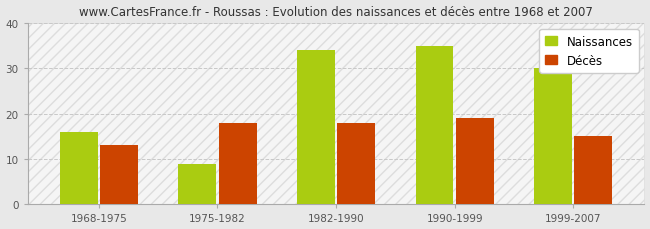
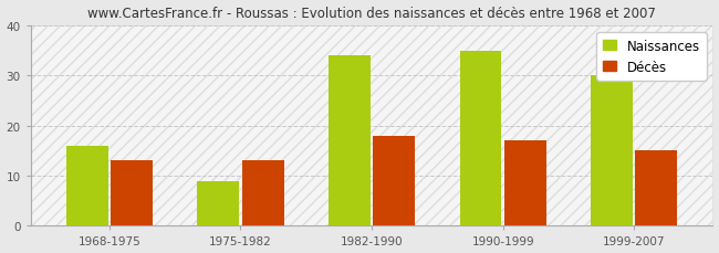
Décès/1975-1982: 18 -> 13
Décès/1990-1999: 19 -> 17
